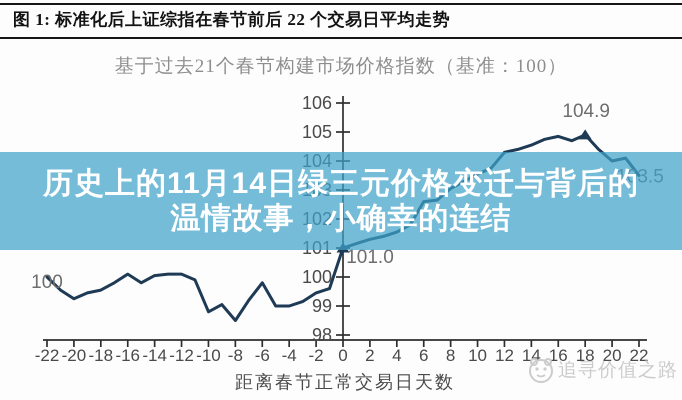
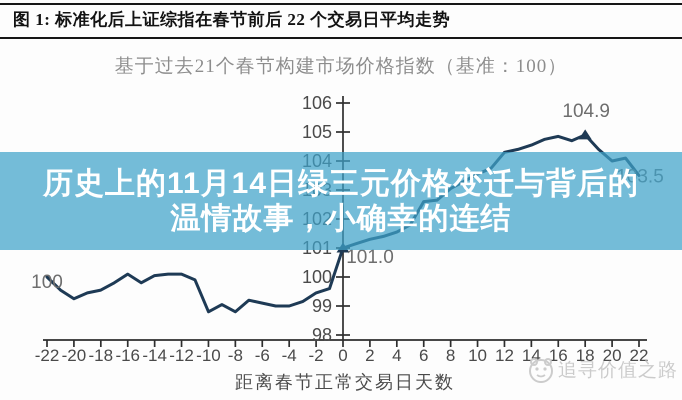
-8: 98.5 -> 98.8
-6: 99.8 -> 99.1
